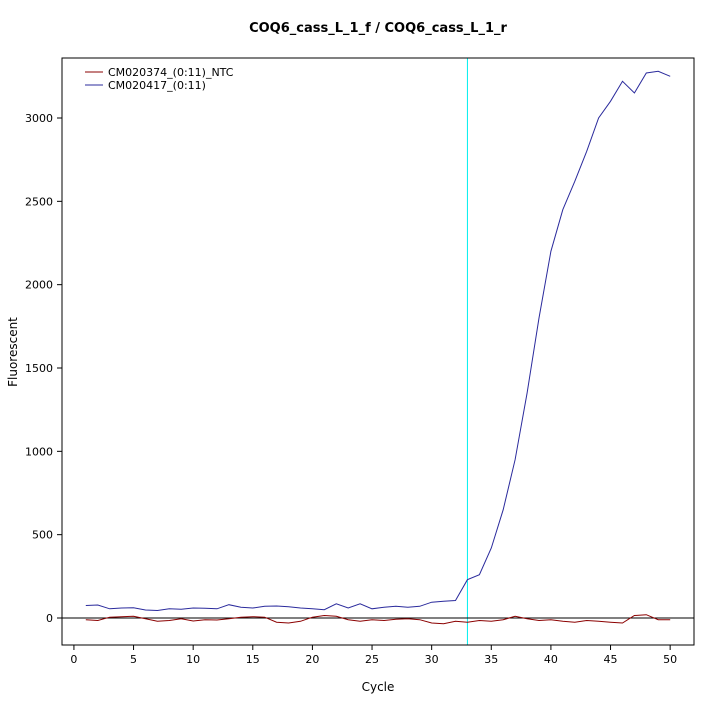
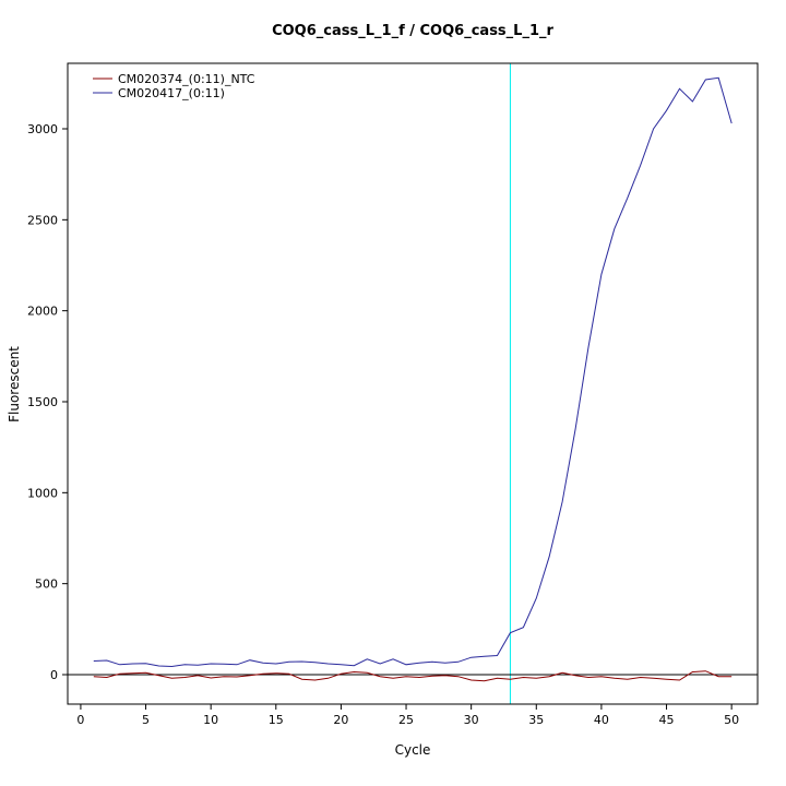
CM020417_(0:11)/50: 3250 -> 3030
